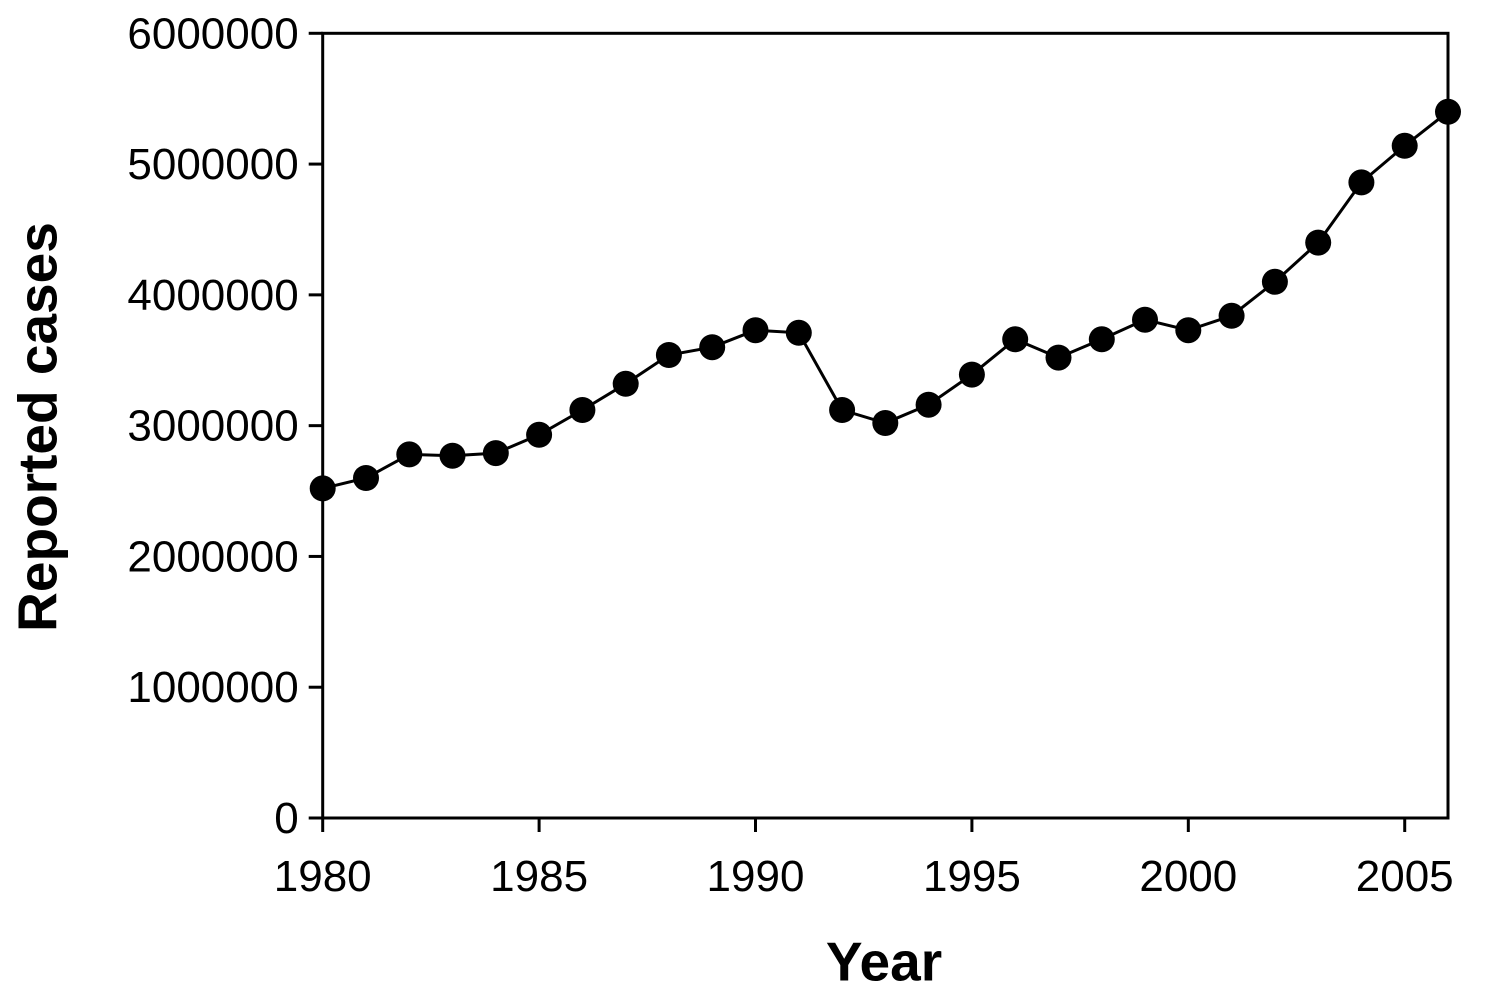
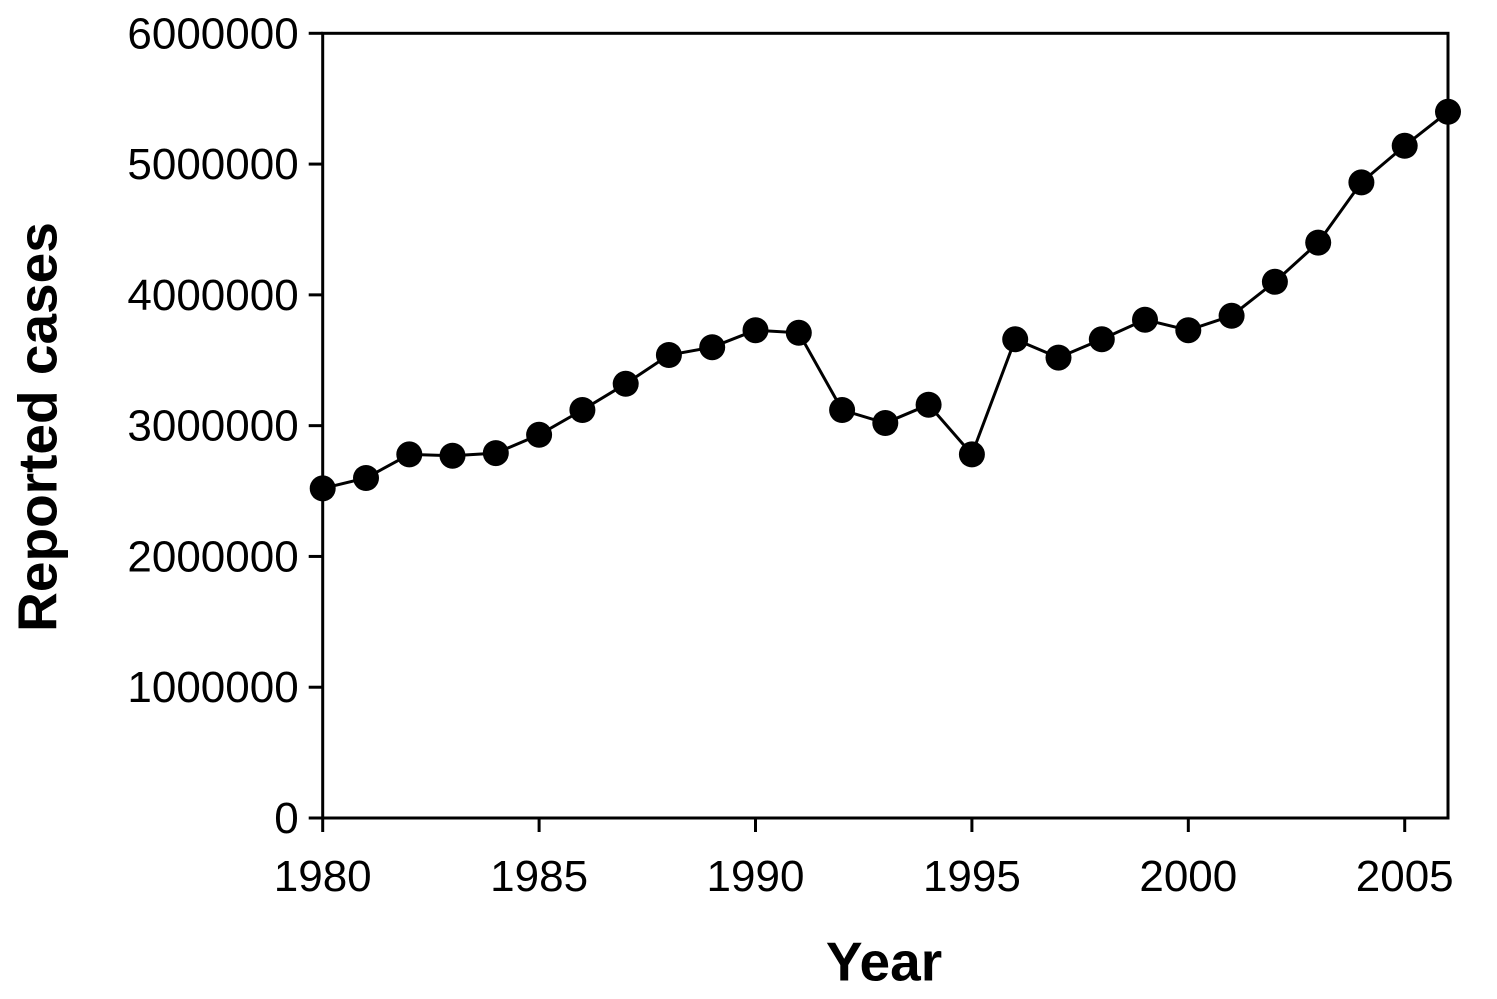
1995: 3390000 -> 2780000
